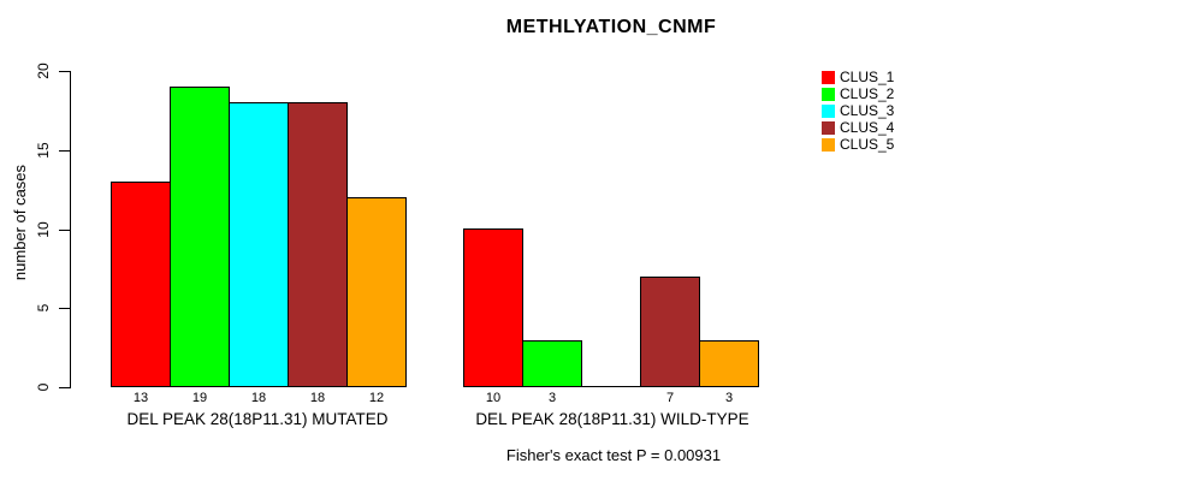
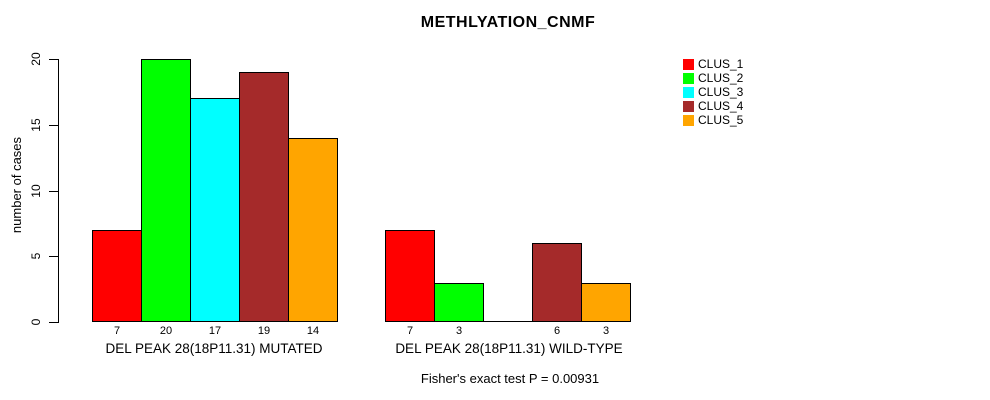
CLUS_1/DEL PEAK 28(18P11.31) MUTATED: 13 -> 7
CLUS_2/DEL PEAK 28(18P11.31) MUTATED: 19 -> 20
CLUS_3/DEL PEAK 28(18P11.31) MUTATED: 18 -> 17
CLUS_4/DEL PEAK 28(18P11.31) MUTATED: 18 -> 19
CLUS_5/DEL PEAK 28(18P11.31) MUTATED: 12 -> 14
CLUS_1/DEL PEAK 28(18P11.31) WILD-TYPE: 10 -> 7
CLUS_4/DEL PEAK 28(18P11.31) WILD-TYPE: 7 -> 6
